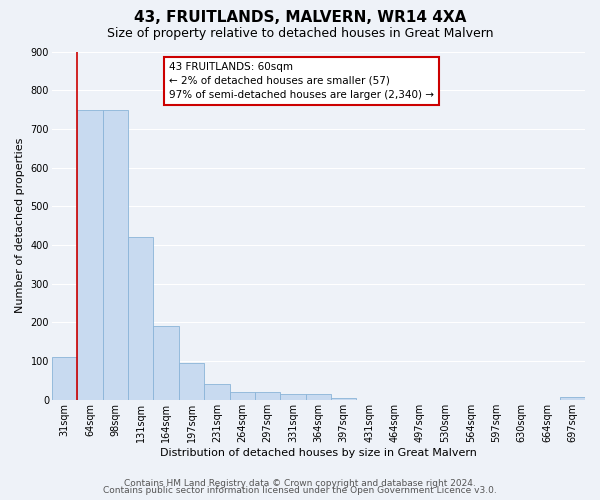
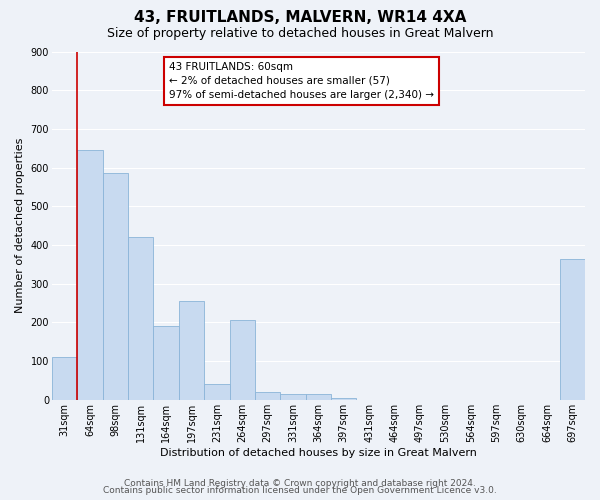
64sqm: 748 -> 645
98sqm: 750 -> 585
197sqm: 95 -> 255
264sqm: 20 -> 205
697sqm: 8 -> 365
